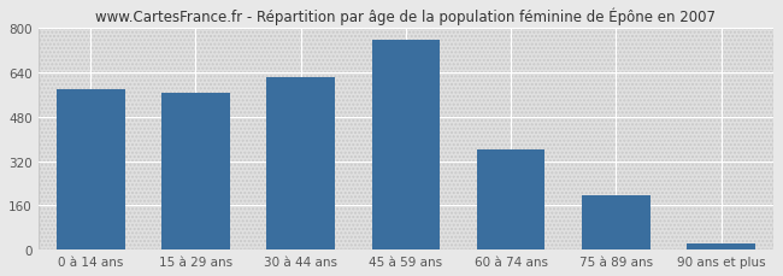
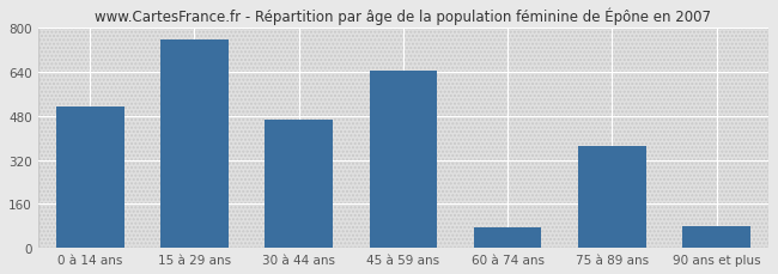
0 à 14 ans: 578 -> 515
15 à 29 ans: 566 -> 755
30 à 44 ans: 622 -> 465
45 à 59 ans: 758 -> 645
60 à 74 ans: 362 -> 75
75 à 89 ans: 196 -> 370
90 ans et plus: 22 -> 80
